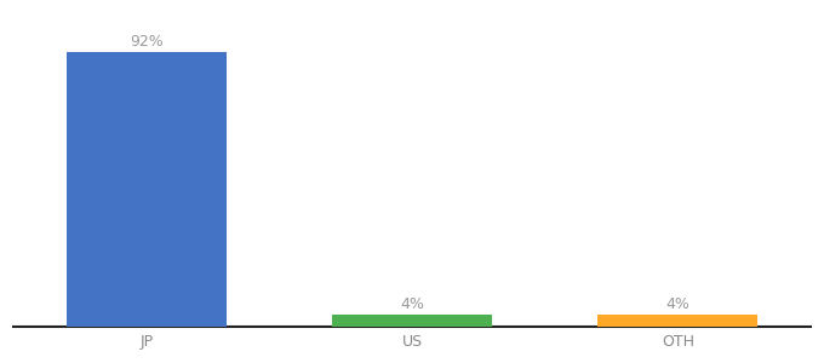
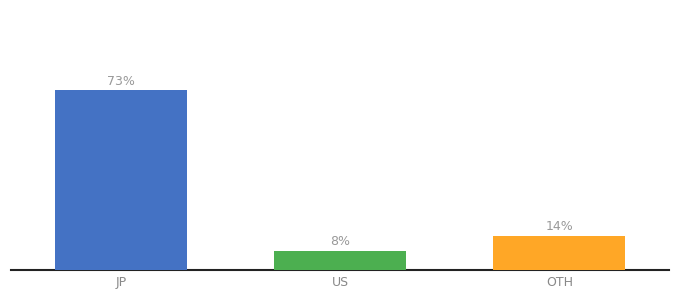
JP: 92% -> 73%
US: 4% -> 8%
OTH: 4% -> 14%
